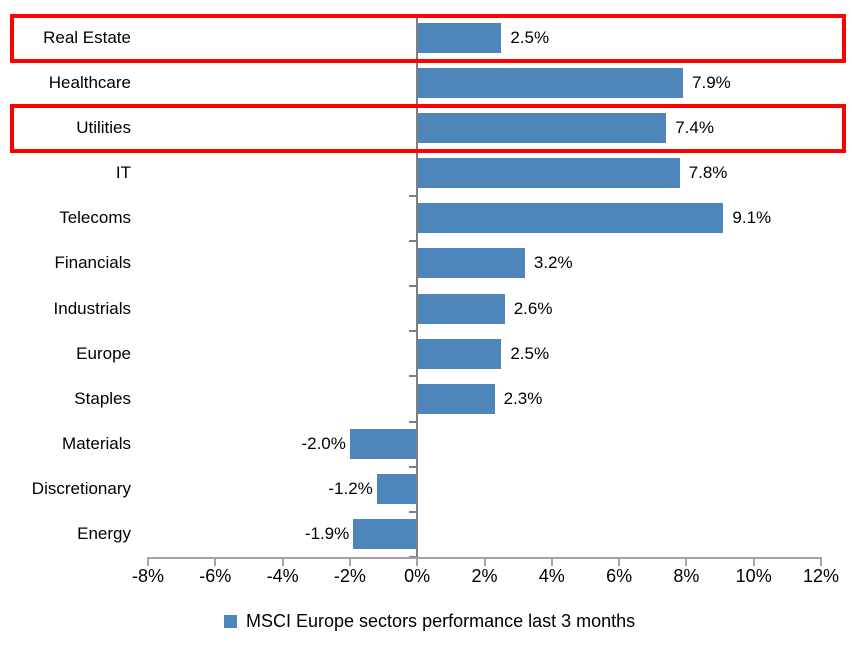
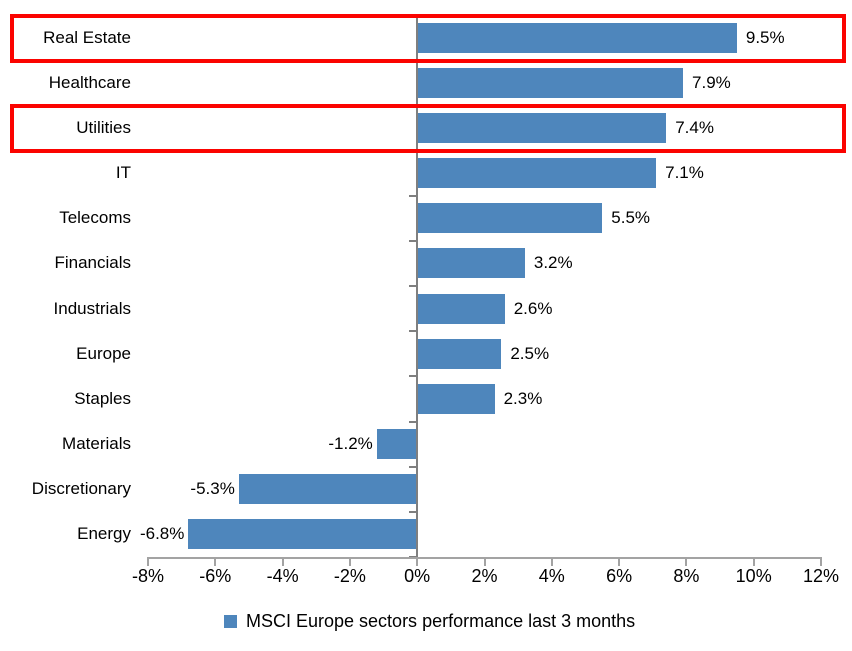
Real Estate: 2.5% -> 9.5%
IT: 7.8% -> 7.1%
Telecoms: 9.1% -> 5.5%
Materials: -2.0% -> -1.2%
Discretionary: -1.2% -> -5.3%
Energy: -1.9% -> -6.8%
